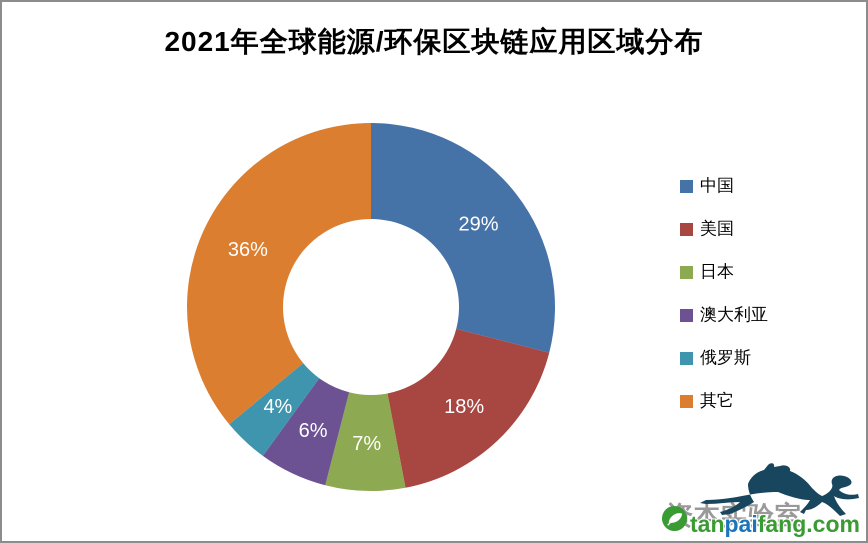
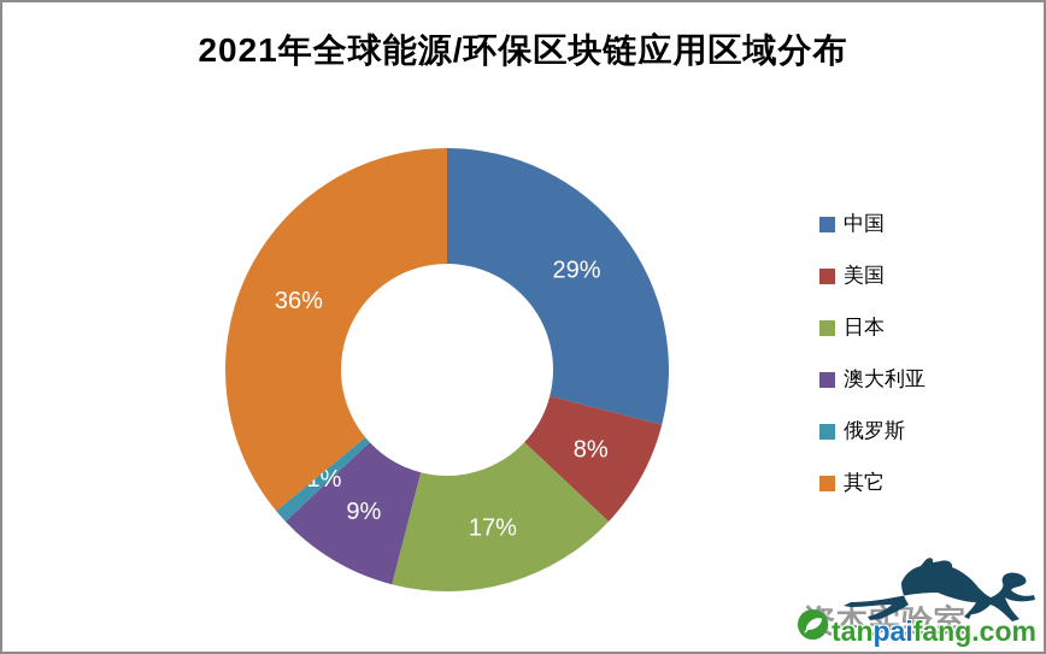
美国: 18% -> 8%
日本: 7% -> 17%
澳大利亚: 6% -> 9%
俄罗斯: 4% -> 1%
